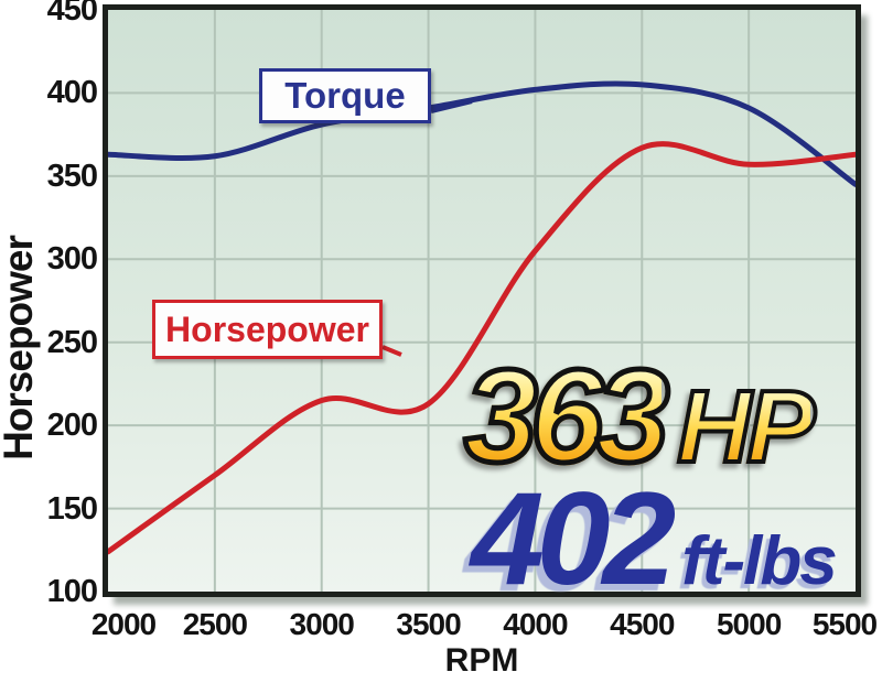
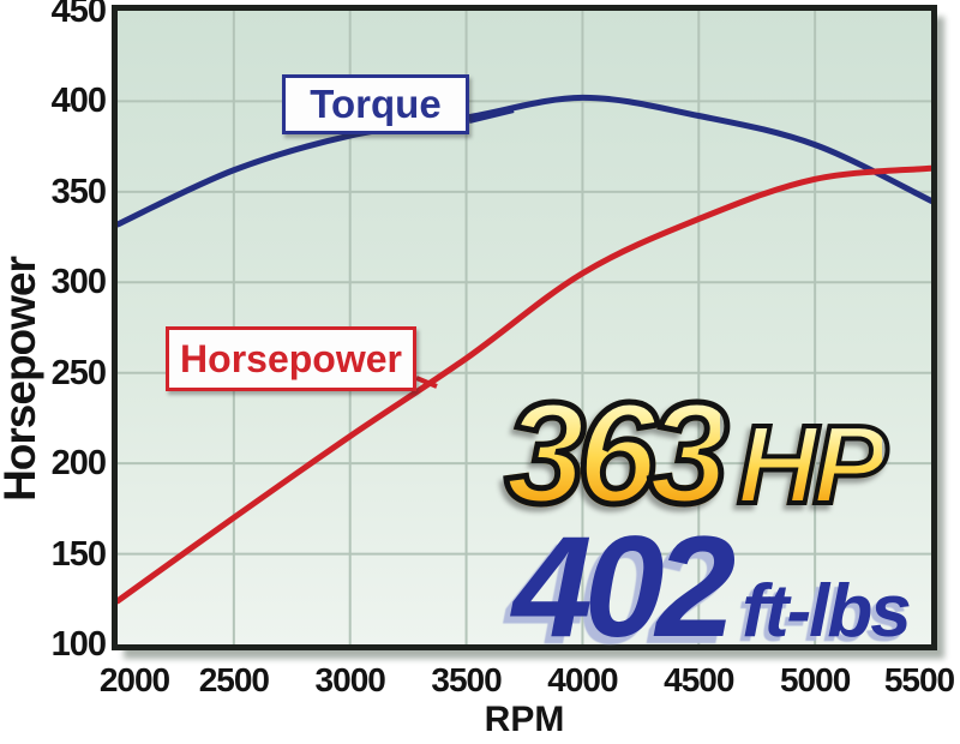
Torque/2000: 363 -> 332
Horsepower/3500: 213 -> 258
Torque/4500: 405 -> 392
Horsepower/4500: 367 -> 335
Torque/5000: 391 -> 376
